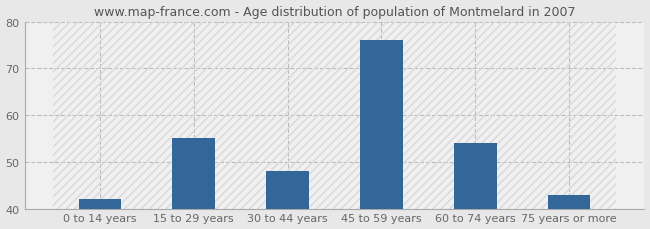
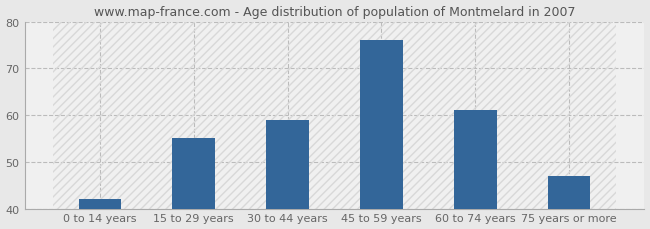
30 to 44 years: 48 -> 59
60 to 74 years: 54 -> 61
75 years or more: 43 -> 47
